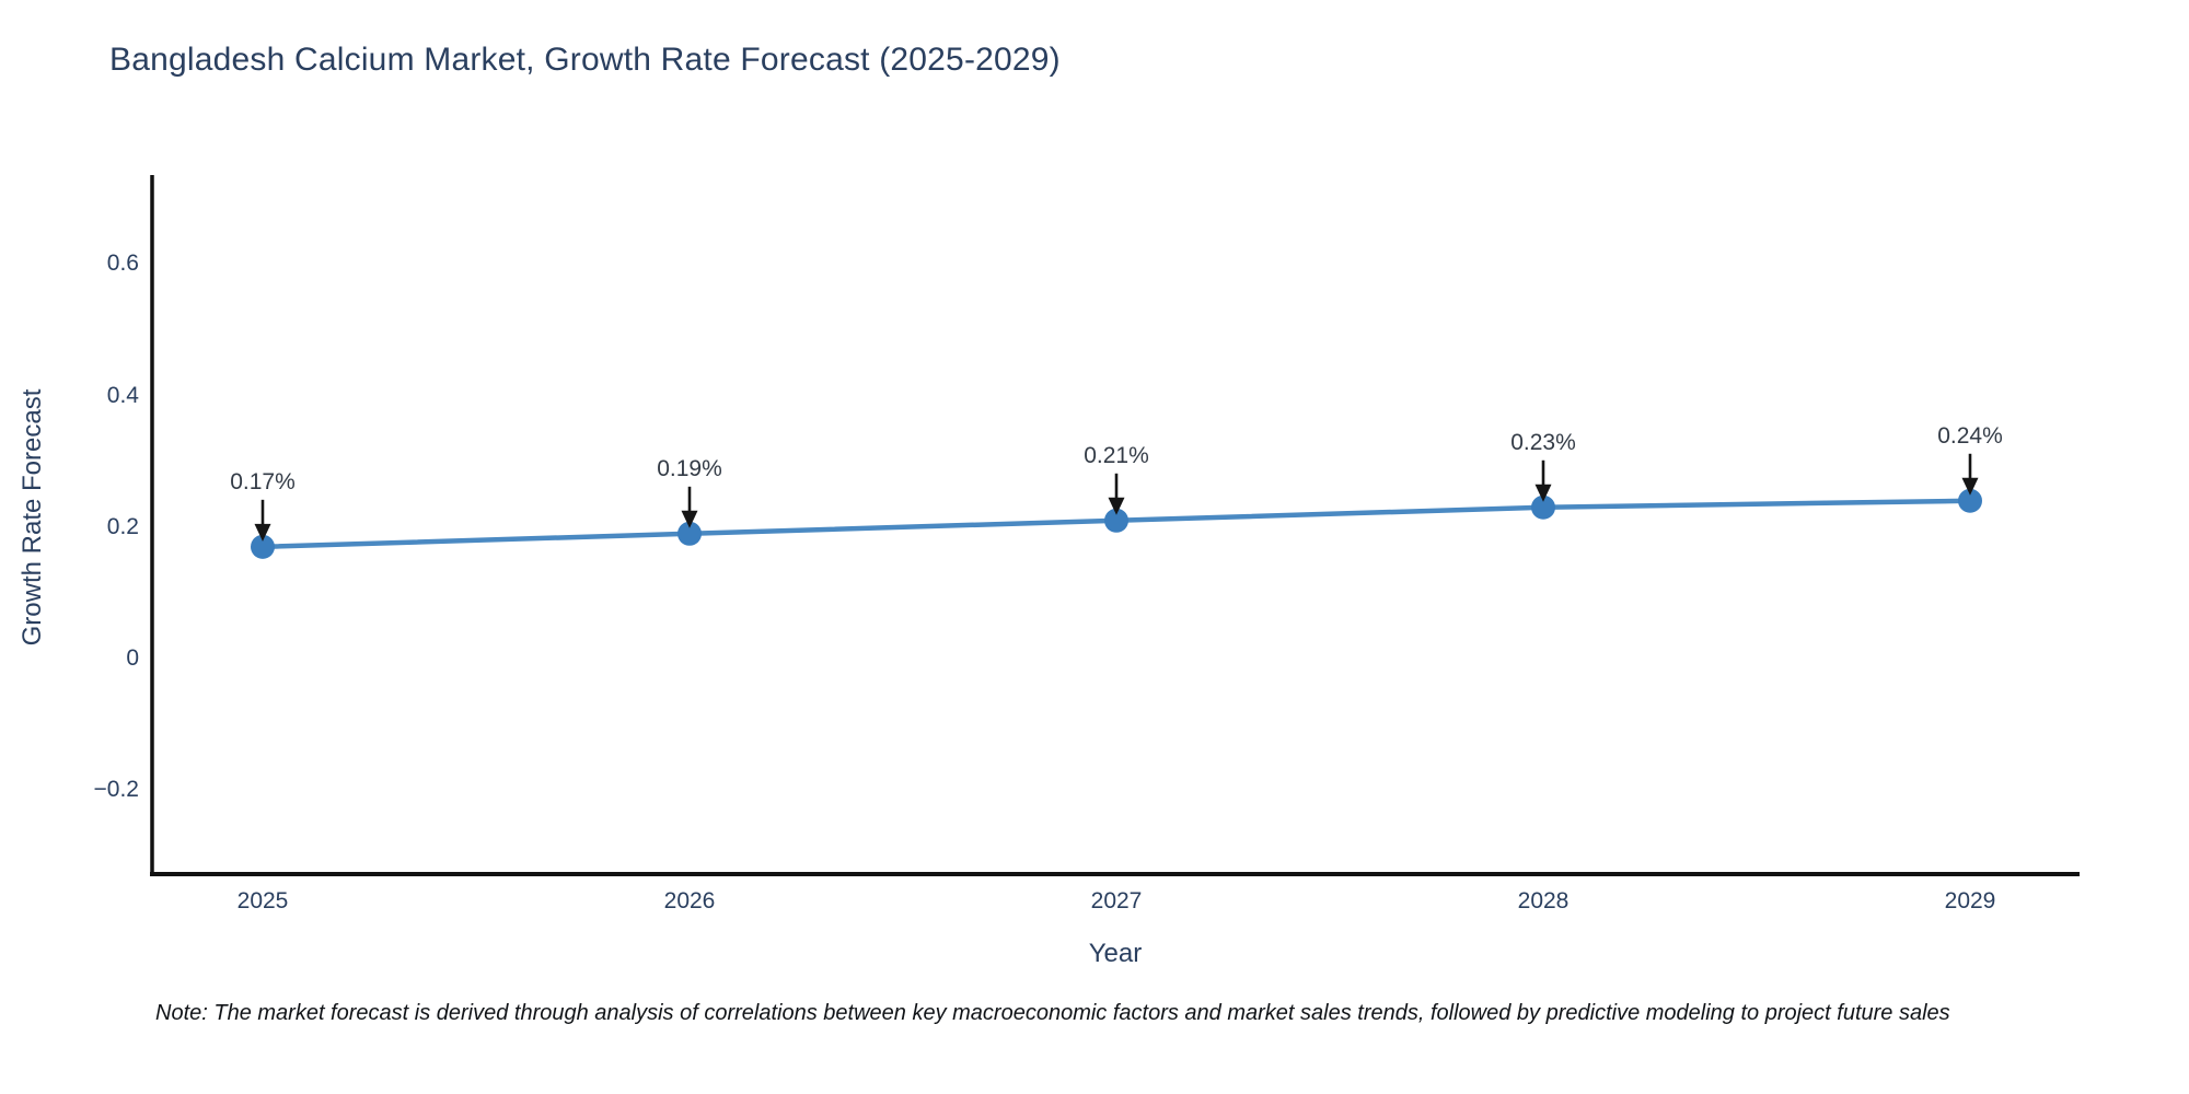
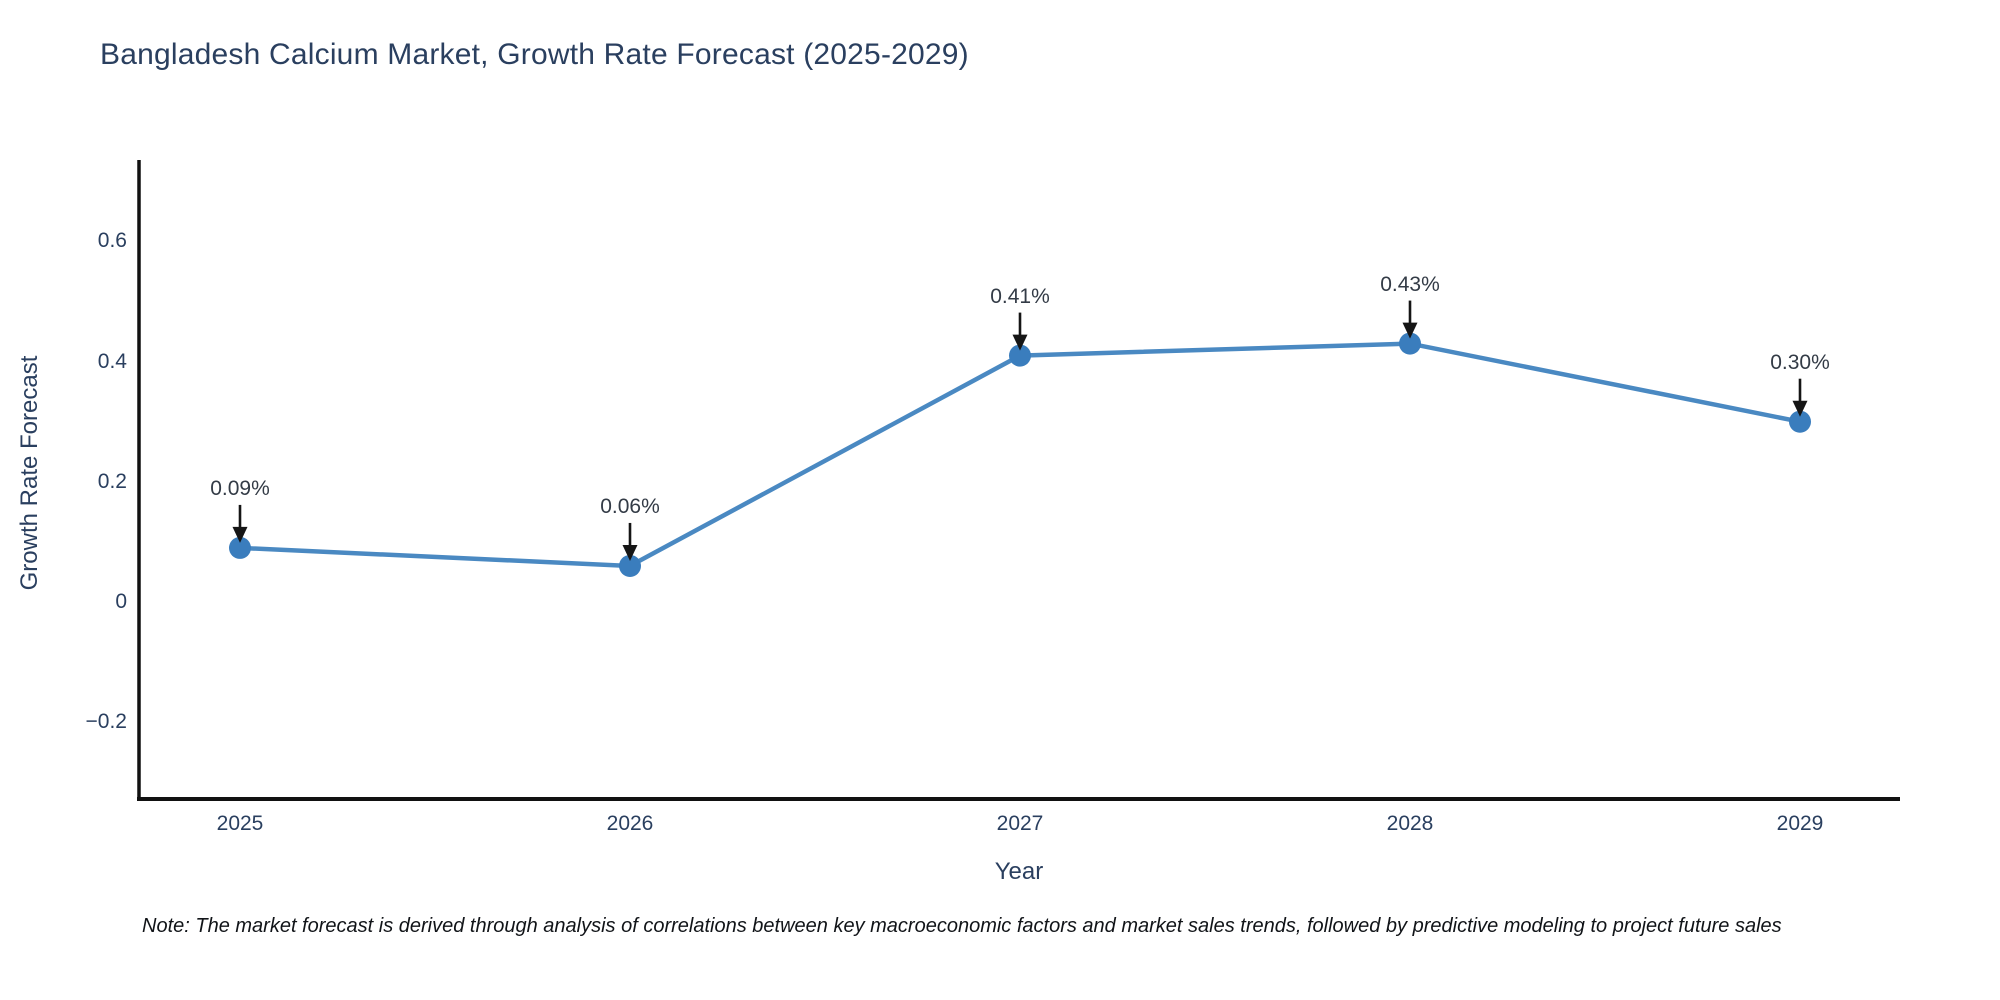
2025: 0.17% -> 0.09%
2026: 0.19% -> 0.06%
2027: 0.21% -> 0.41%
2028: 0.23% -> 0.43%
2029: 0.24% -> 0.30%
